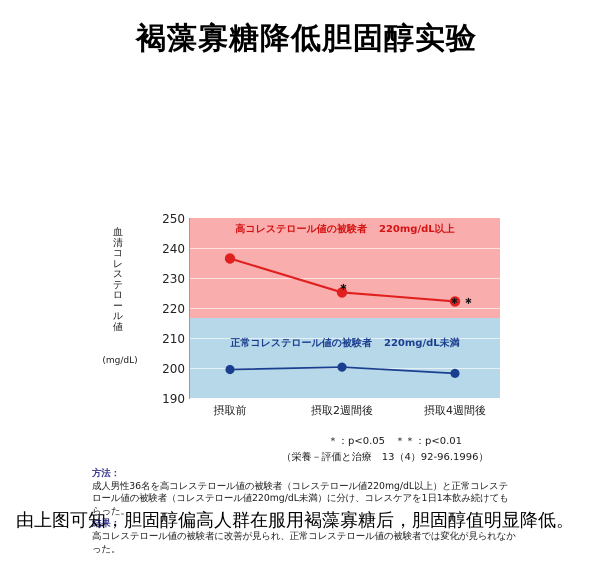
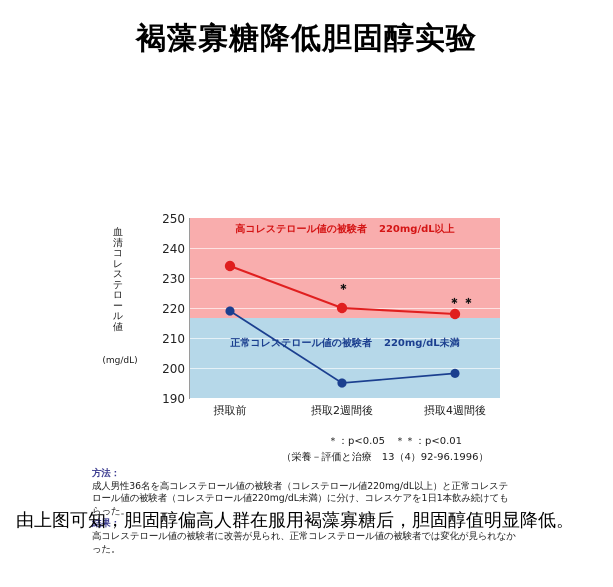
高コレステロール値の被験者/摂取前: 236 -> 234
正常コレステロール値の被験者/摂取前: 200 -> 219
高コレステロール値の被験者/摂取2週間後: 225 -> 220
正常コレステロール値の被験者/摂取2週間後: 200 -> 195
高コレステロール値の被験者/摂取4週間後: 222 -> 218
